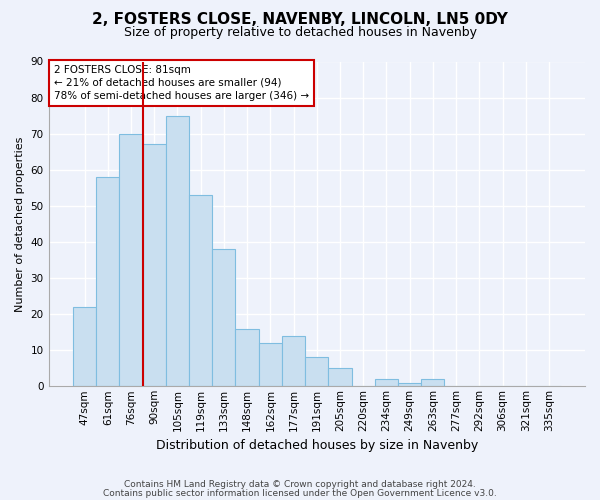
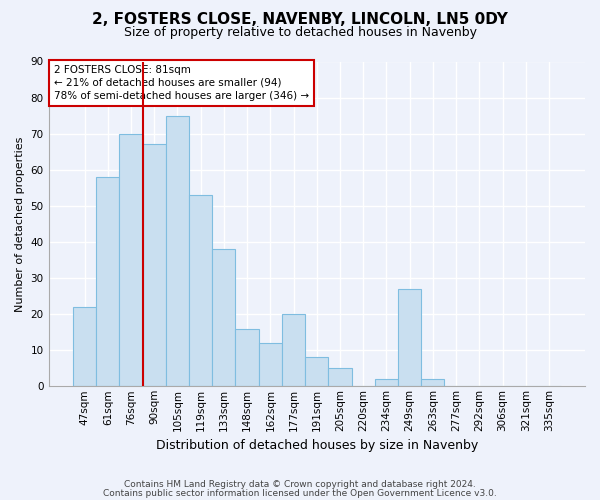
177sqm: 14 -> 20
249sqm: 1 -> 27
